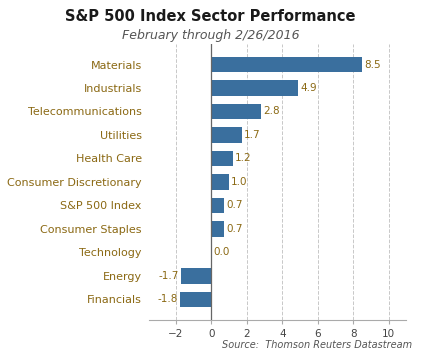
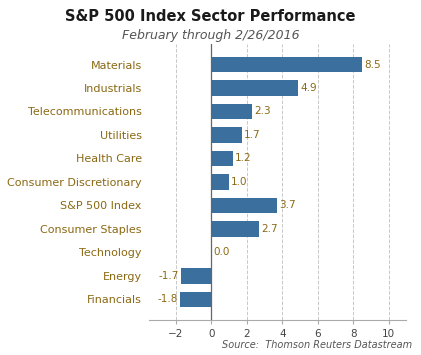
Telecommunications: 2.8 -> 2.3
S&P 500 Index: 0.7 -> 3.7
Consumer Staples: 0.7 -> 2.7
